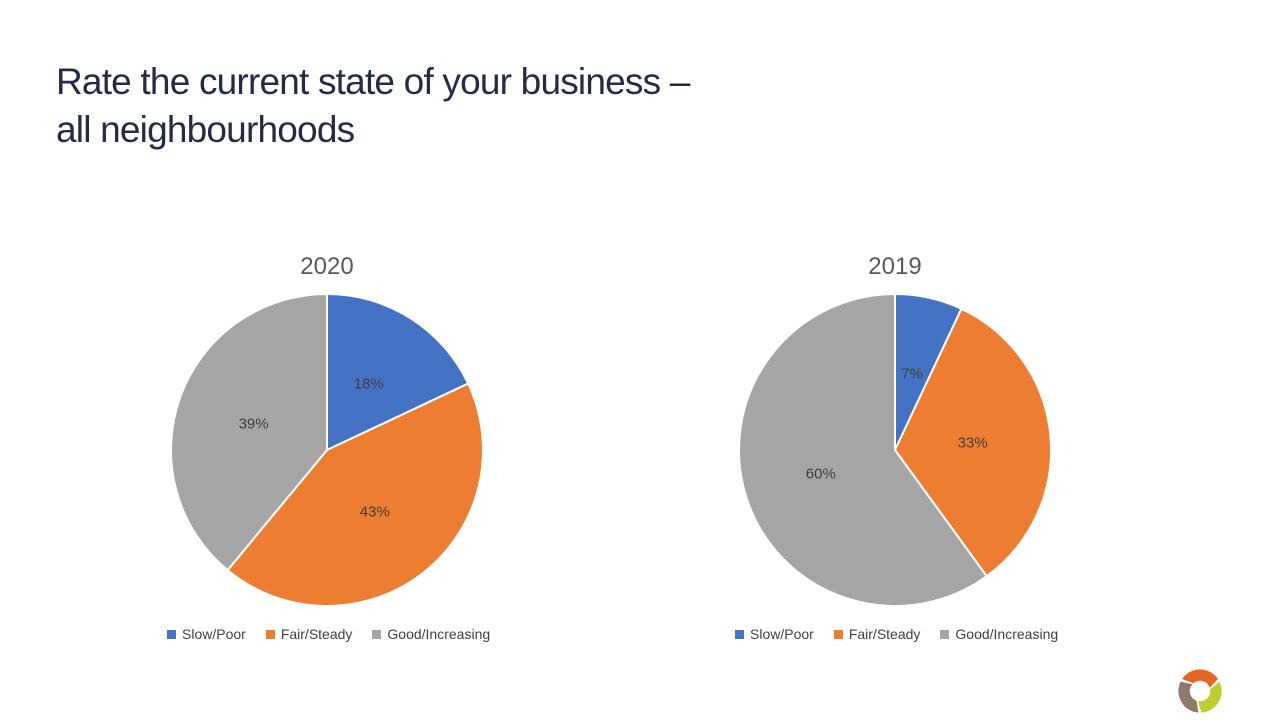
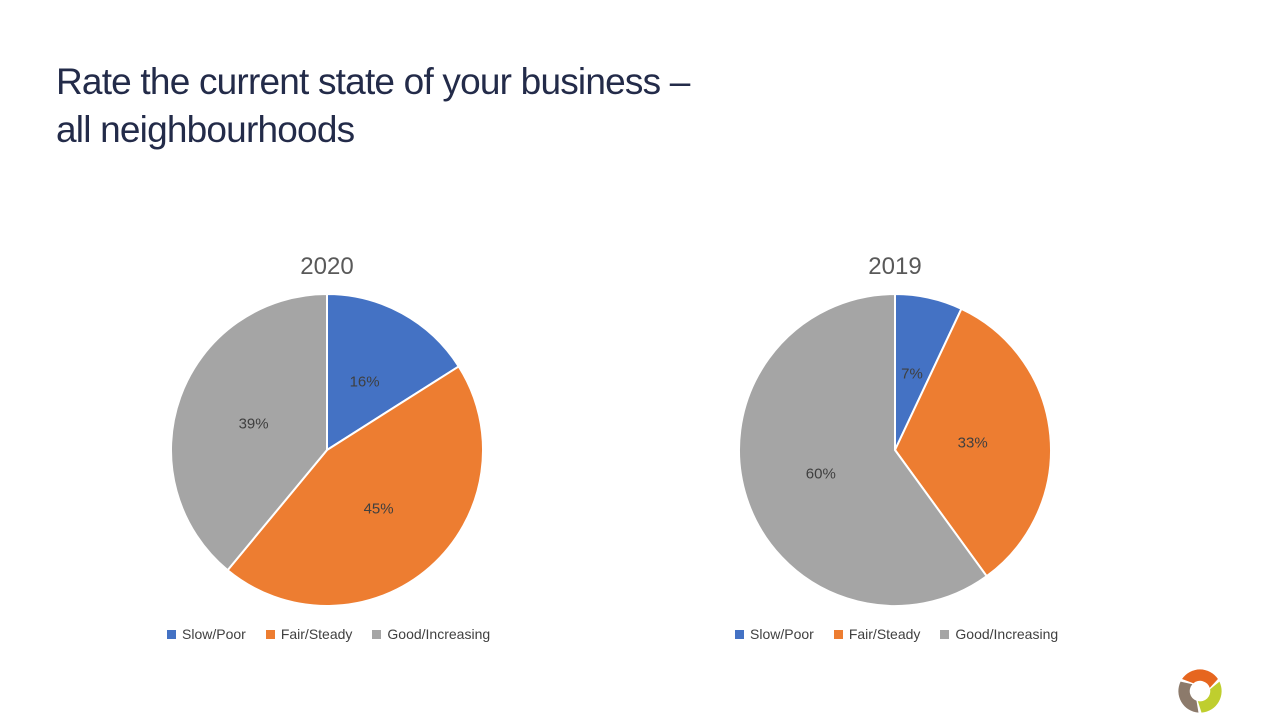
2020/Slow/Poor: 18% -> 16%
2020/Fair/Steady: 43% -> 45%
